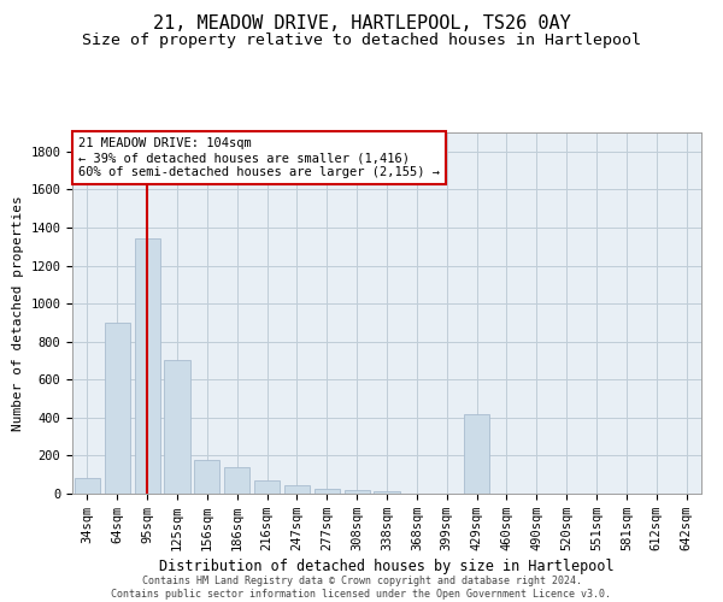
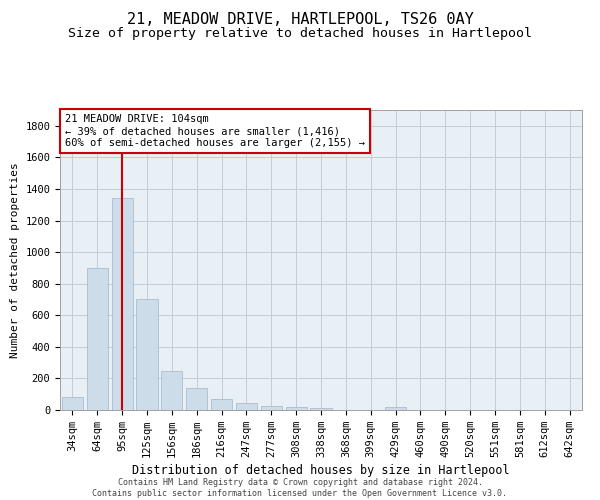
156sqm: 180 -> 240
429sqm: 420 -> 20
